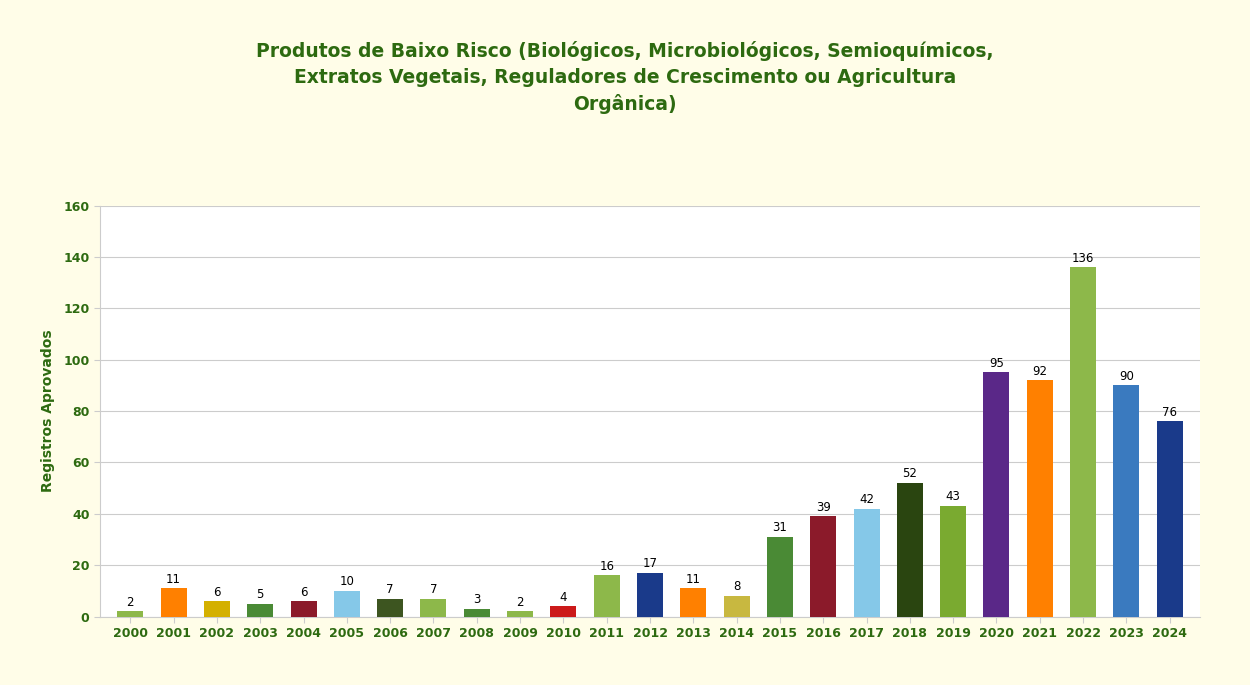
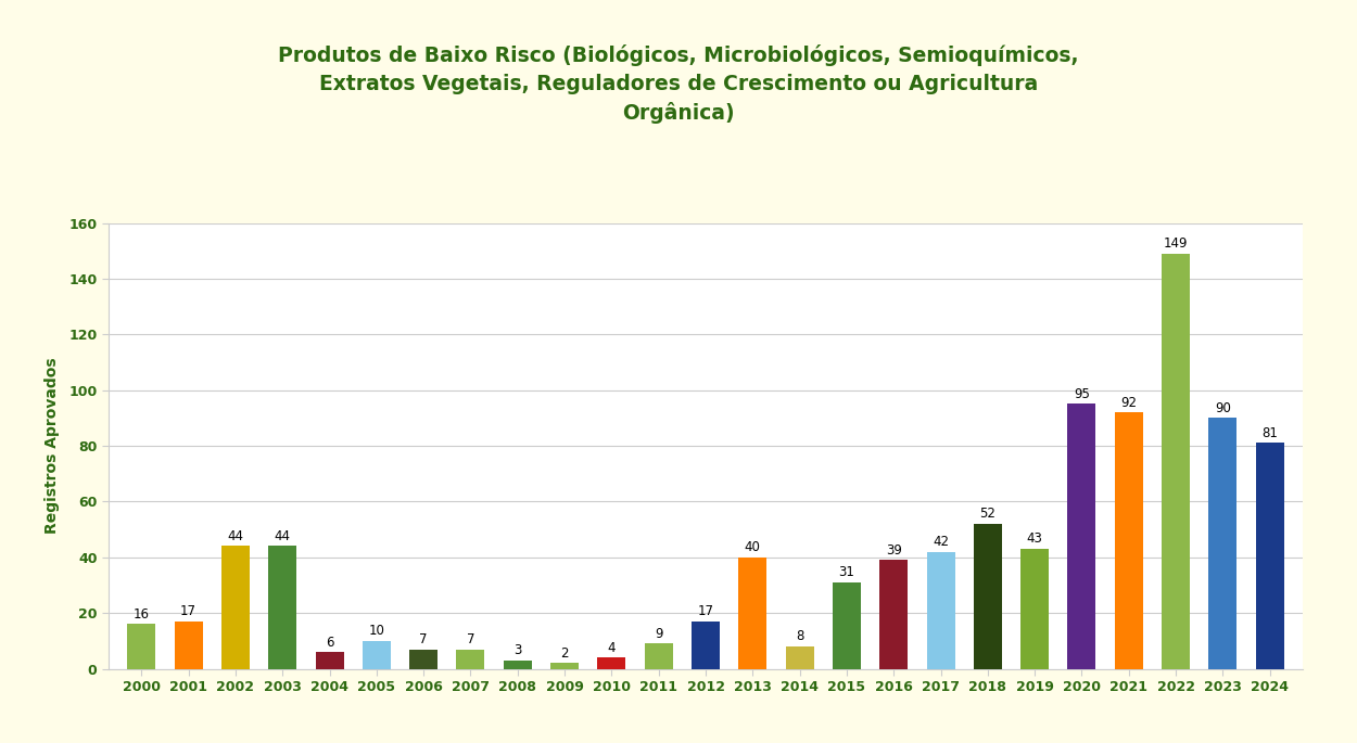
2000: 2 -> 16
2001: 11 -> 17
2002: 6 -> 44
2003: 5 -> 44
2011: 16 -> 9
2013: 11 -> 40
2022: 136 -> 149
2024: 76 -> 81
